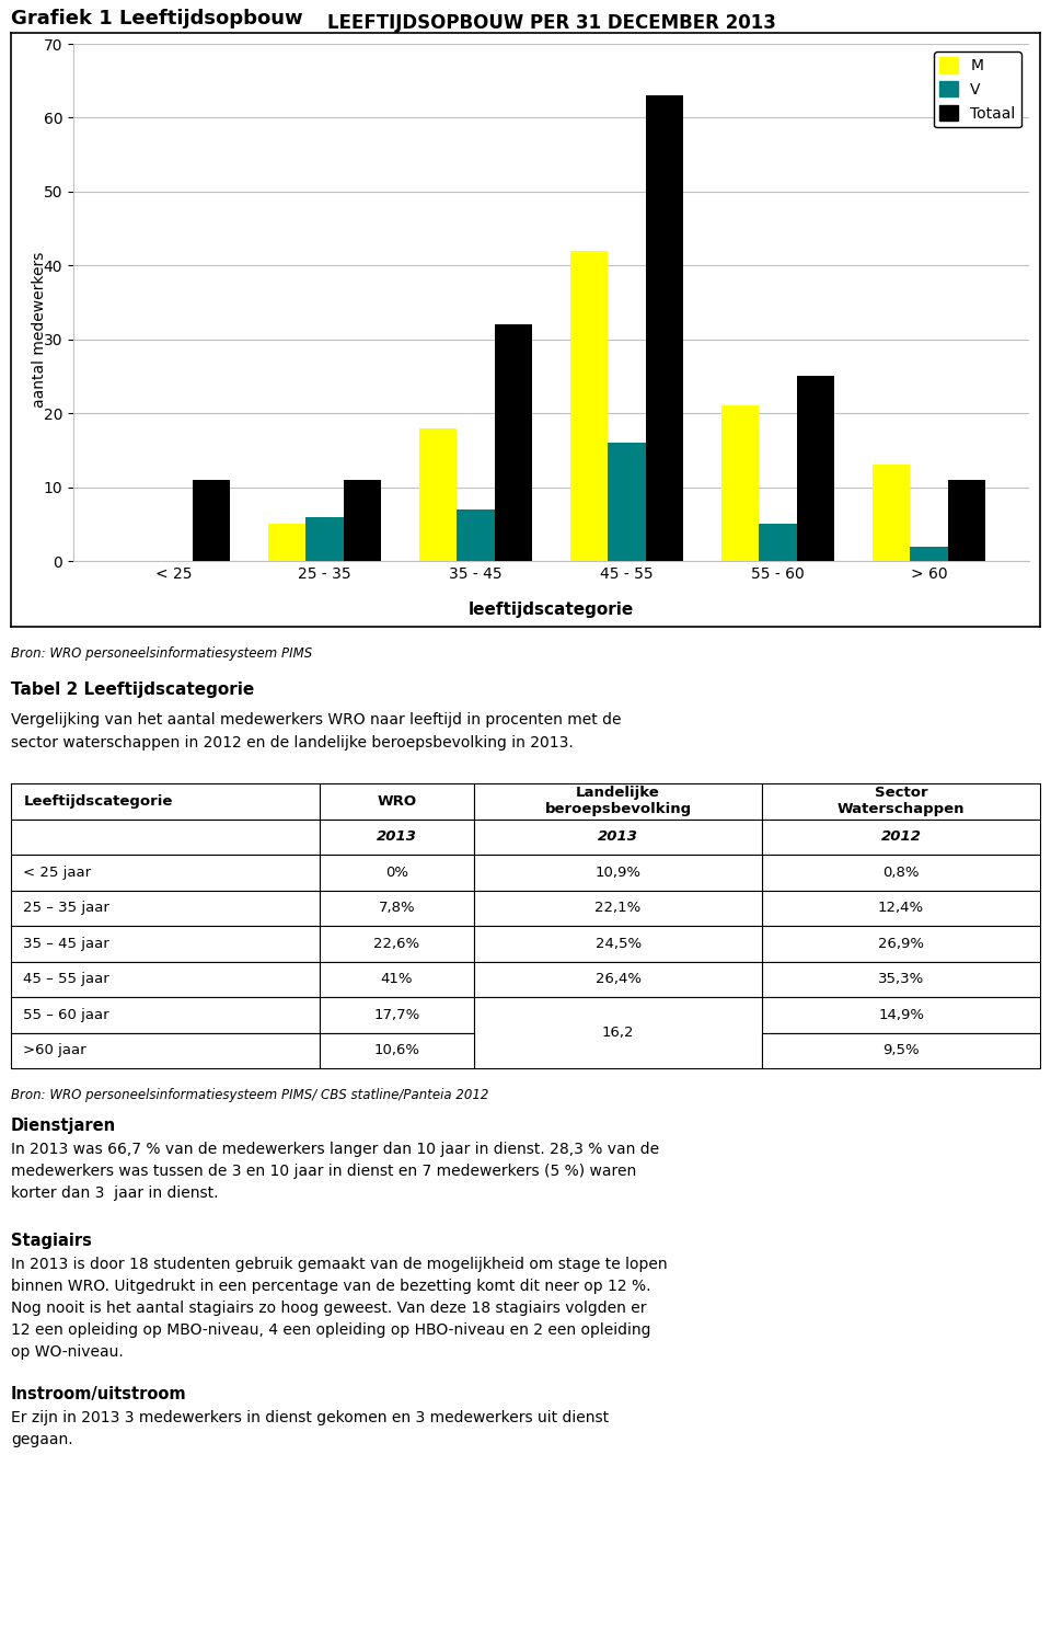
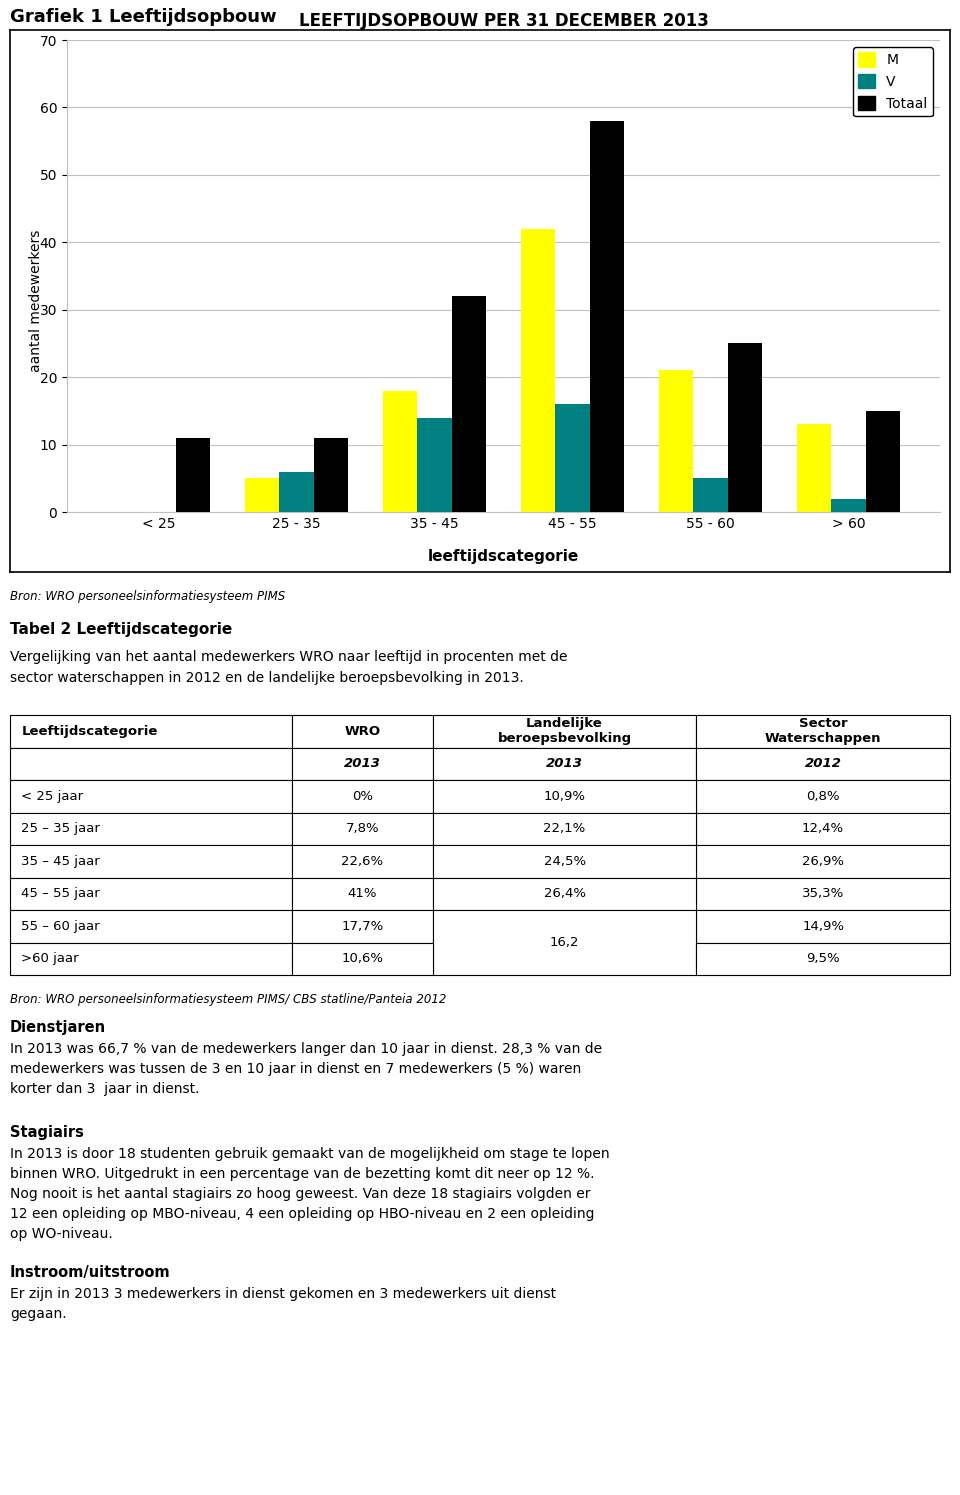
V/35 - 45: 7 -> 14
Totaal/45 - 55: 63 -> 58
Totaal/> 60: 11 -> 15
